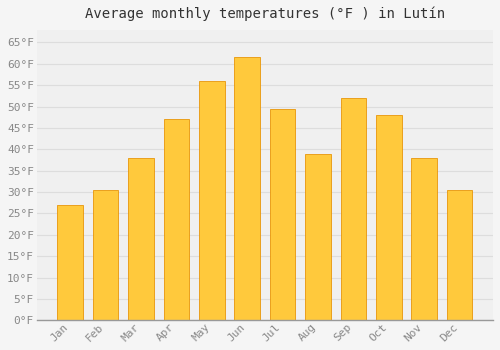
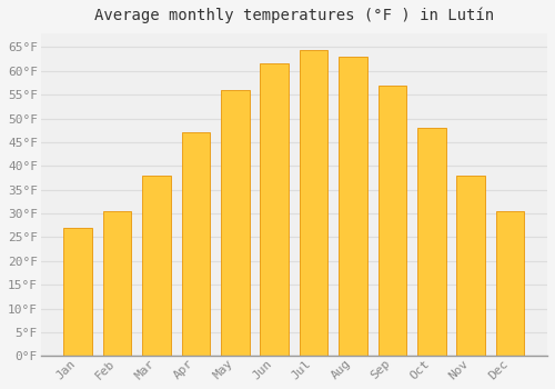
Jul: 49.5°F -> 64.5°F
Aug: 39.0°F -> 63.0°F
Sep: 52.0°F -> 57.0°F
